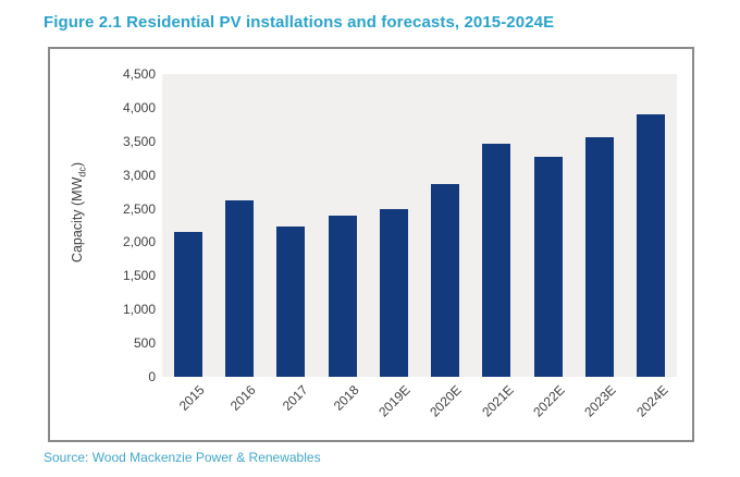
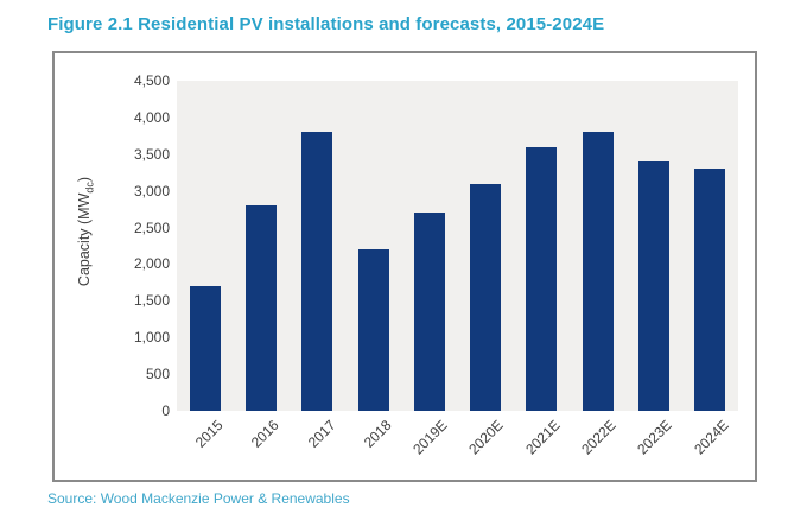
2015: 2200 -> 1700
2016: 2600 -> 2800
2017: 2200 -> 3800
2018: 2400 -> 2200
2019E: 2500 -> 2700
2020E: 2900 -> 3100
2021E: 3500 -> 3600
2022E: 3300 -> 3800
2023E: 3600 -> 3400
2024E: 3900 -> 3300
